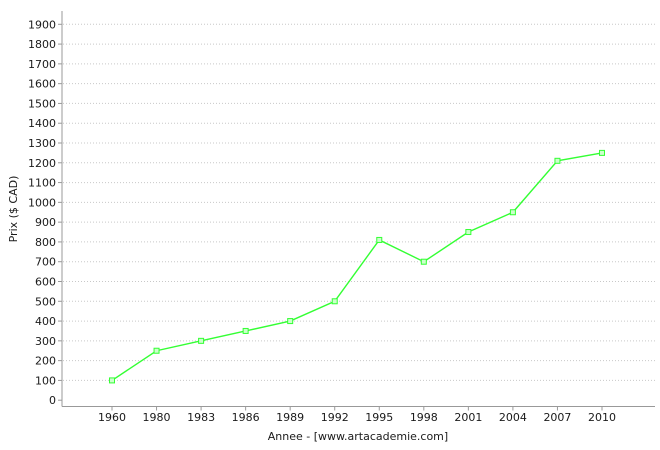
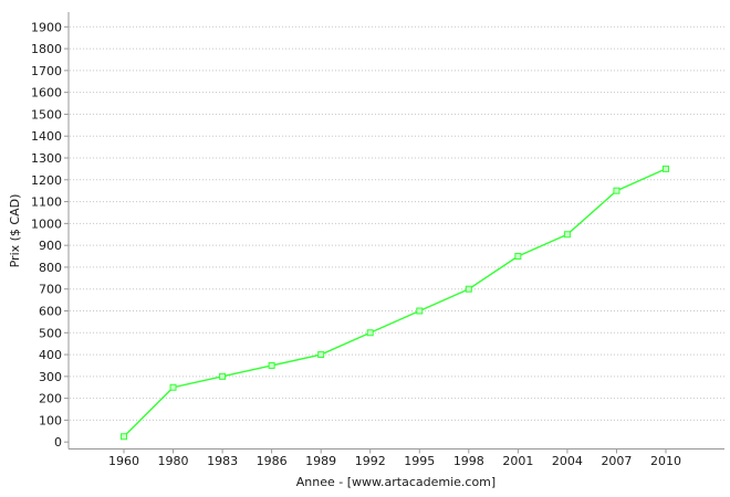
1960: 100 -> 20
1995: 810 -> 600
2007: 1210 -> 1150
